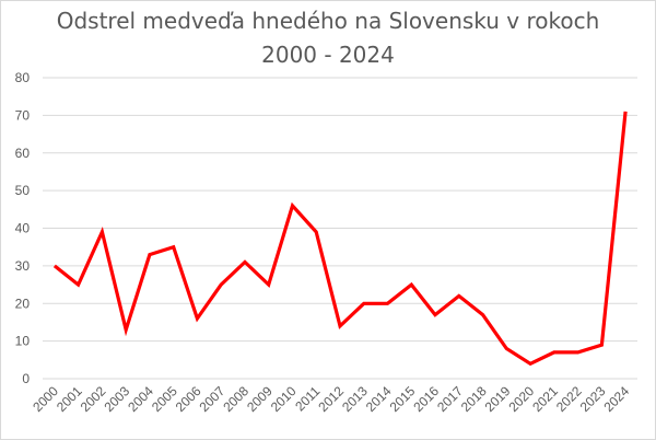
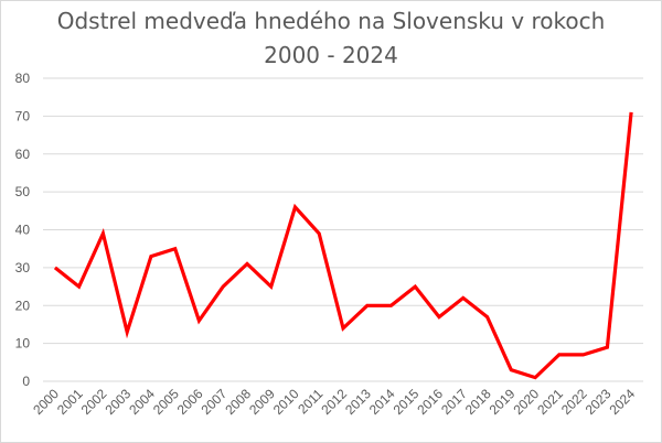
2019: 8 -> 3
2020: 4 -> 1
